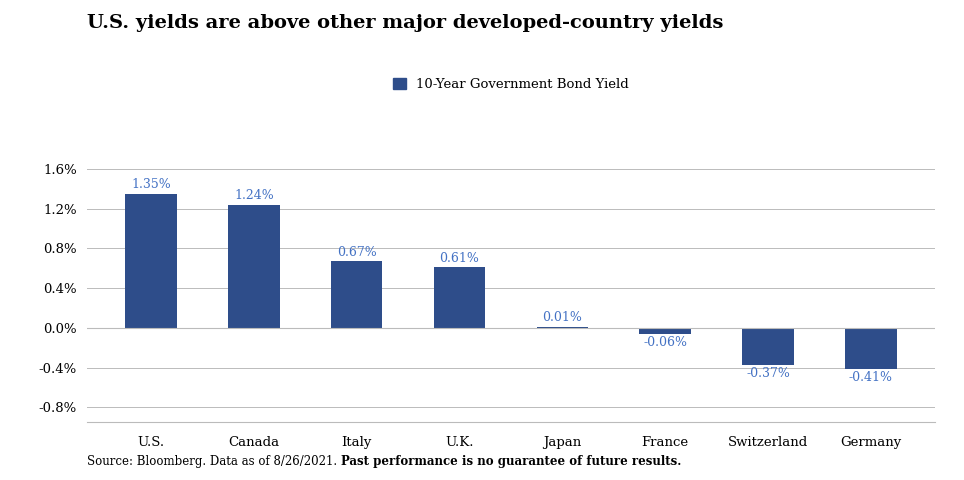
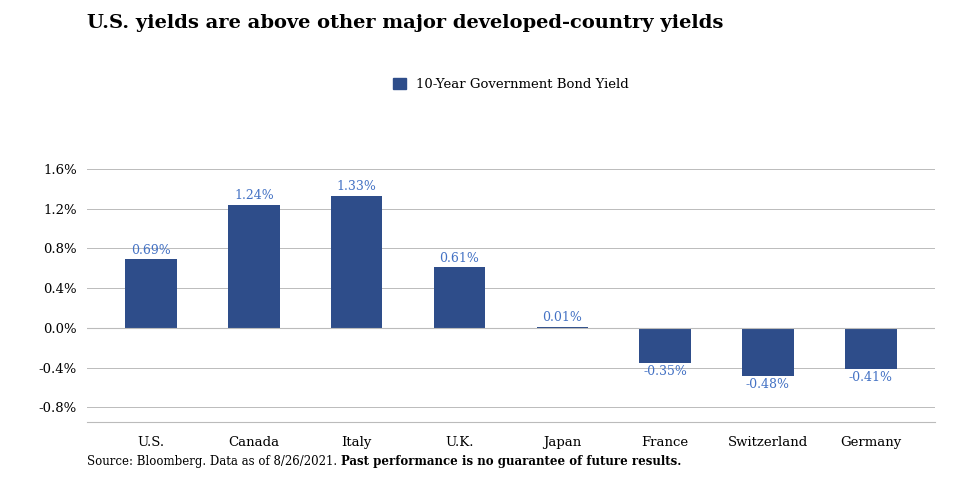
U.S.: 1.35% -> 0.69%
Italy: 0.67% -> 1.33%
France: -0.06% -> -0.35%
Switzerland: -0.37% -> -0.48%
